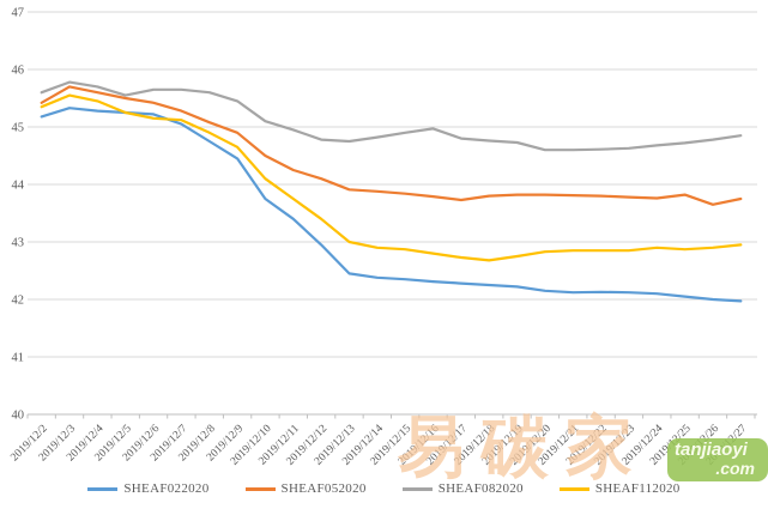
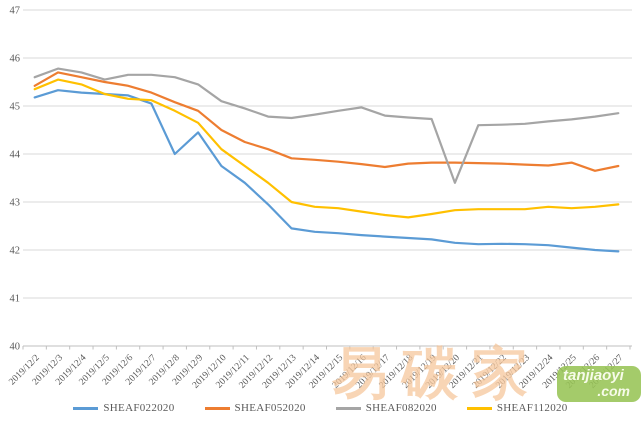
SHEAF022020/2019/12/8: 44.8 -> 44.0
SHEAF082020/2019/12/20: 44.6 -> 43.4
